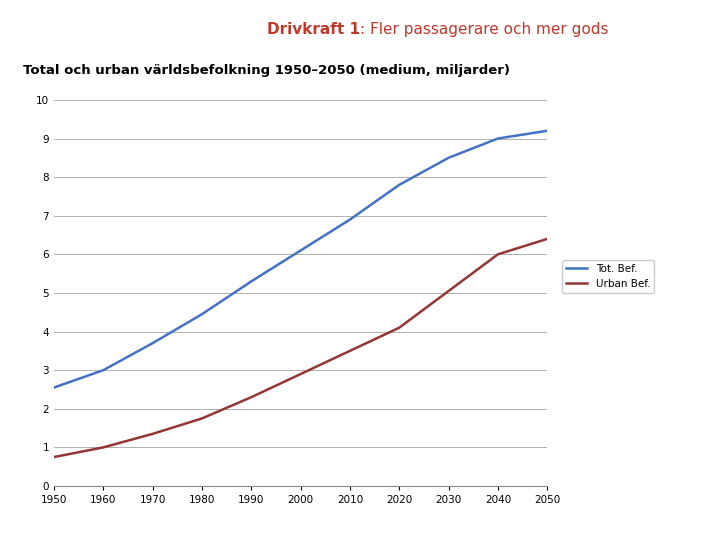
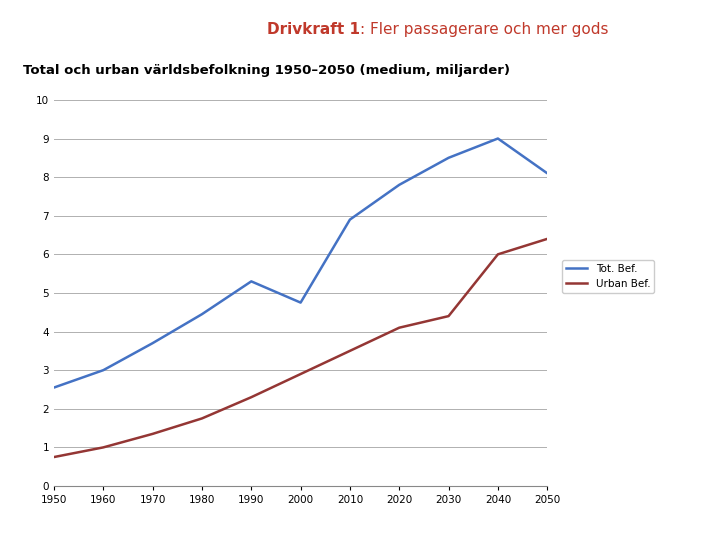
Tot. Bef./2000: 6.10 -> 4.75
Urban Bef./2030: 5.05 -> 4.40
Tot. Bef./2050: 9.20 -> 8.10
